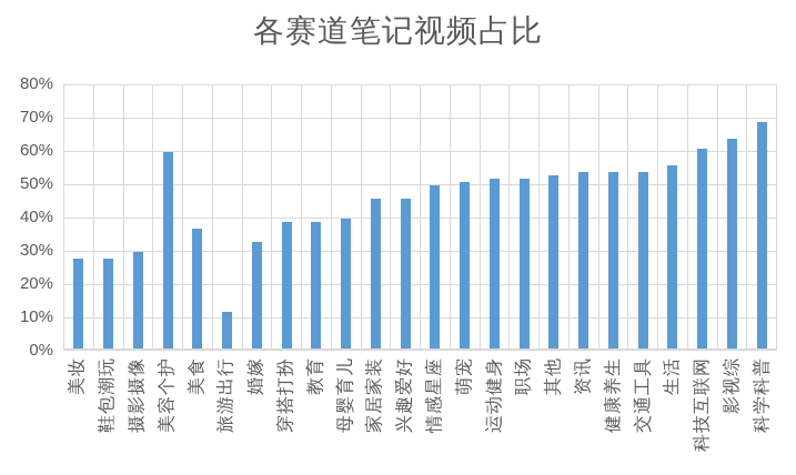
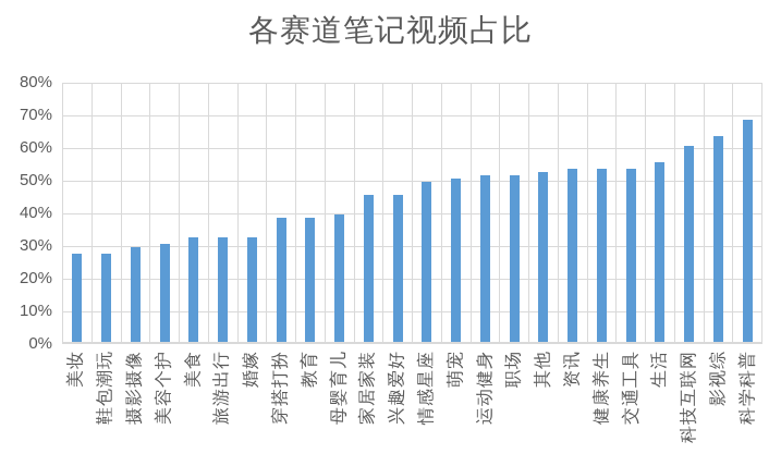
美容个护: 59% -> 30%
美食: 36% -> 32%
旅游出行: 11% -> 32%
